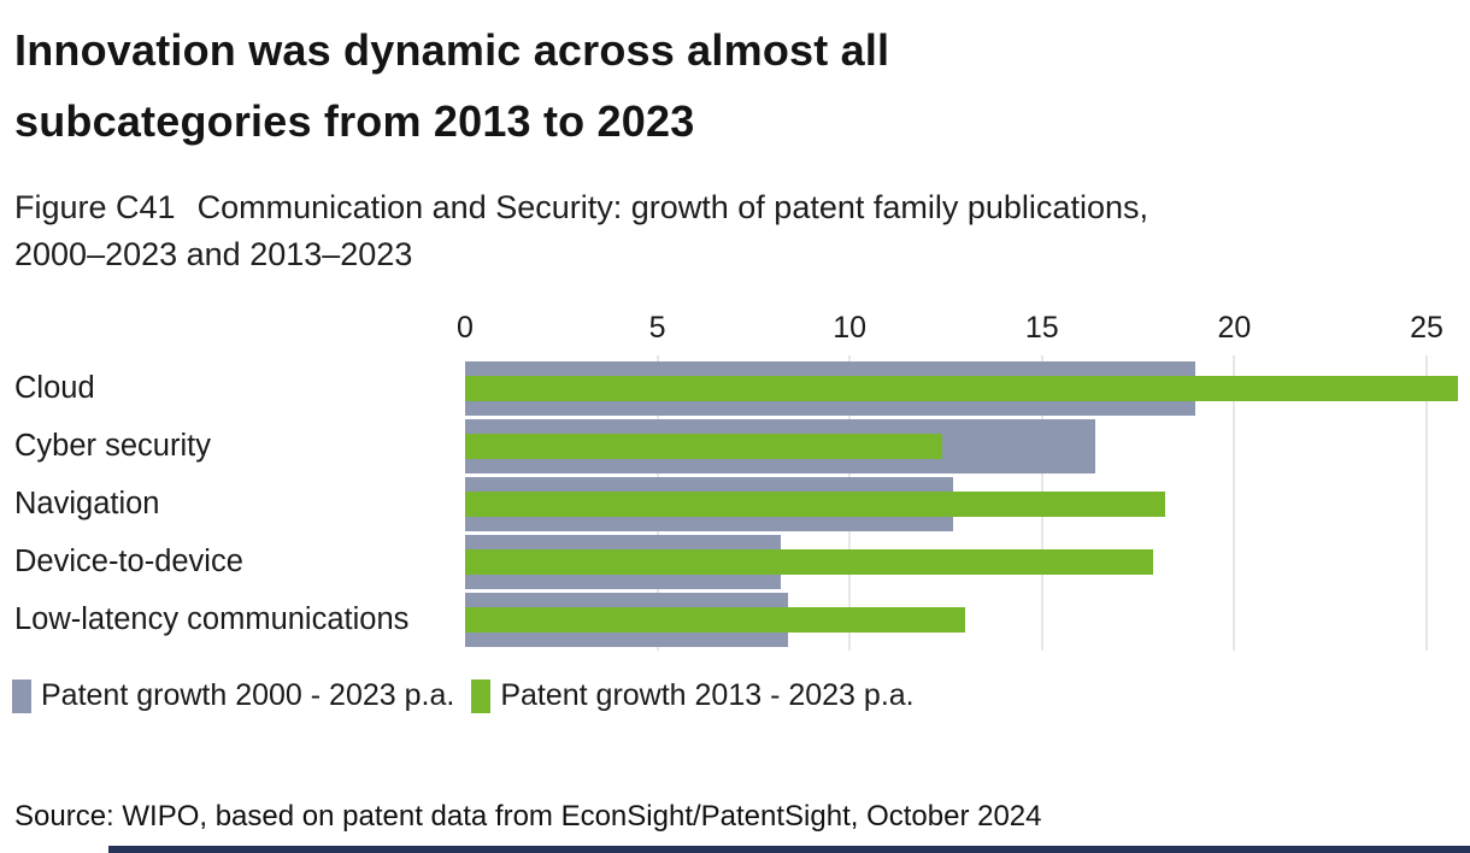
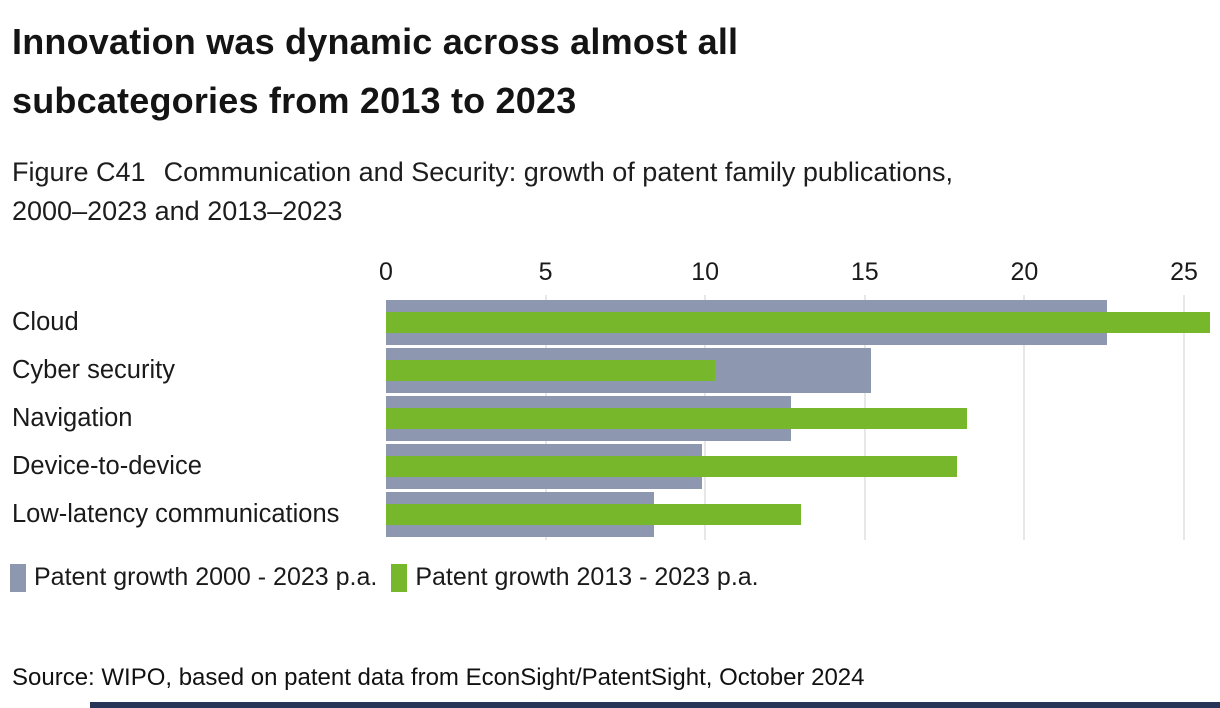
Patent growth 2000 - 2023 p.a./Cloud: 19.0 -> 22.6
Patent growth 2000 - 2023 p.a./Cyber security: 16.4 -> 15.2
Patent growth 2013 - 2023 p.a./Cyber security: 12.4 -> 10.3
Patent growth 2000 - 2023 p.a./Device-to-device: 8.2 -> 9.9
